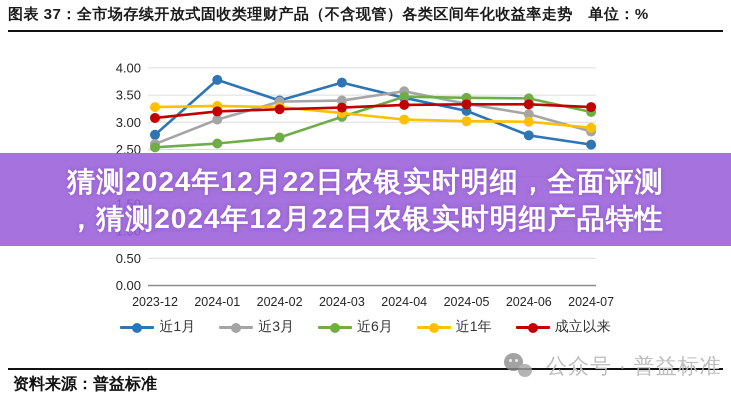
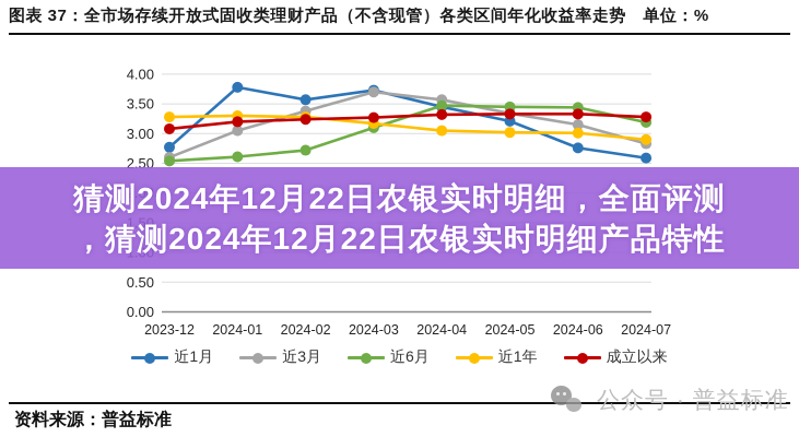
近1月/2024-02: 3.4 -> 3.6
近3月/2024-03: 3.4 -> 3.7
